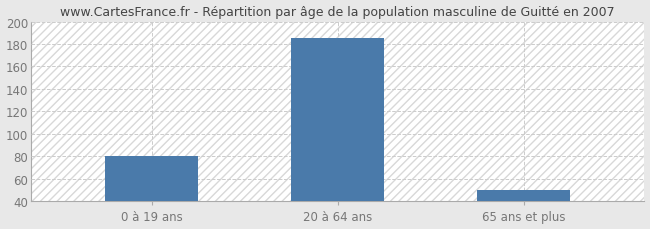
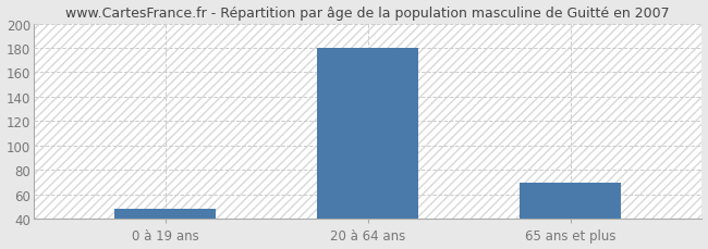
0 à 19 ans: 80 -> 48
20 à 64 ans: 185 -> 180
65 ans et plus: 50 -> 70
